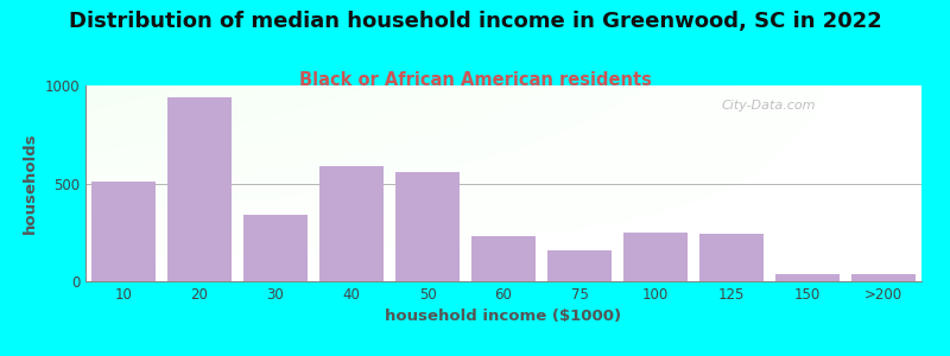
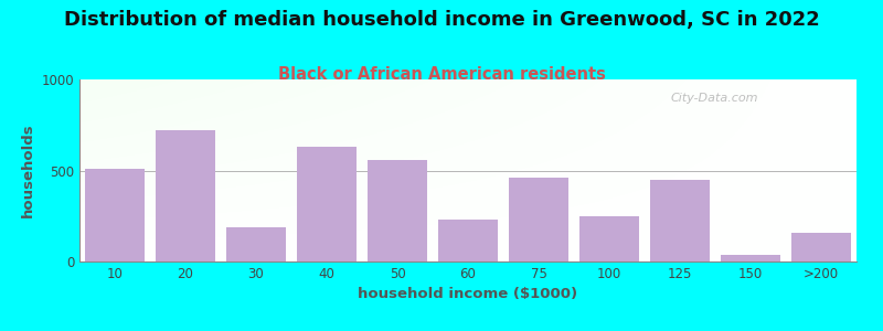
20: 940 -> 720
30: 340 -> 190
40: 590 -> 630
75: 160 -> 460
125: 240 -> 450
>200: 40 -> 160
